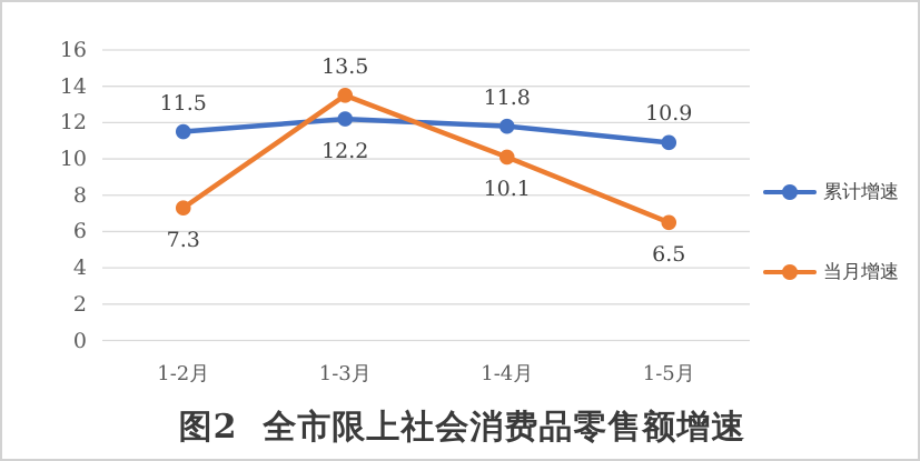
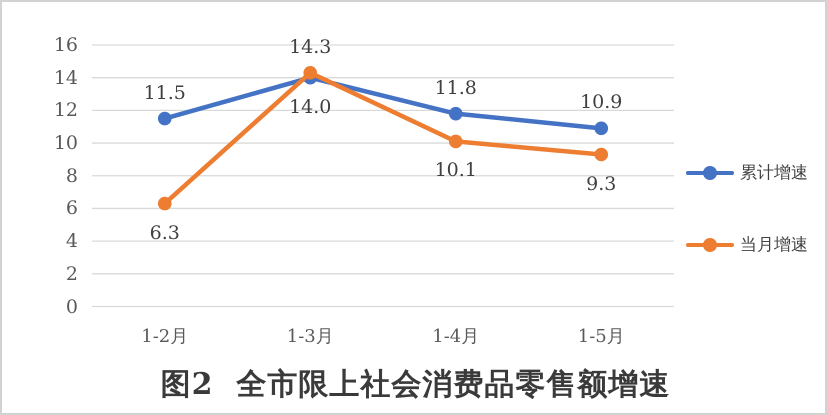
当月增速/1-2月: 7.3 -> 6.3
累计增速/1-3月: 12.2 -> 14.0
当月增速/1-3月: 13.5 -> 14.3
当月增速/1-5月: 6.5 -> 9.3
